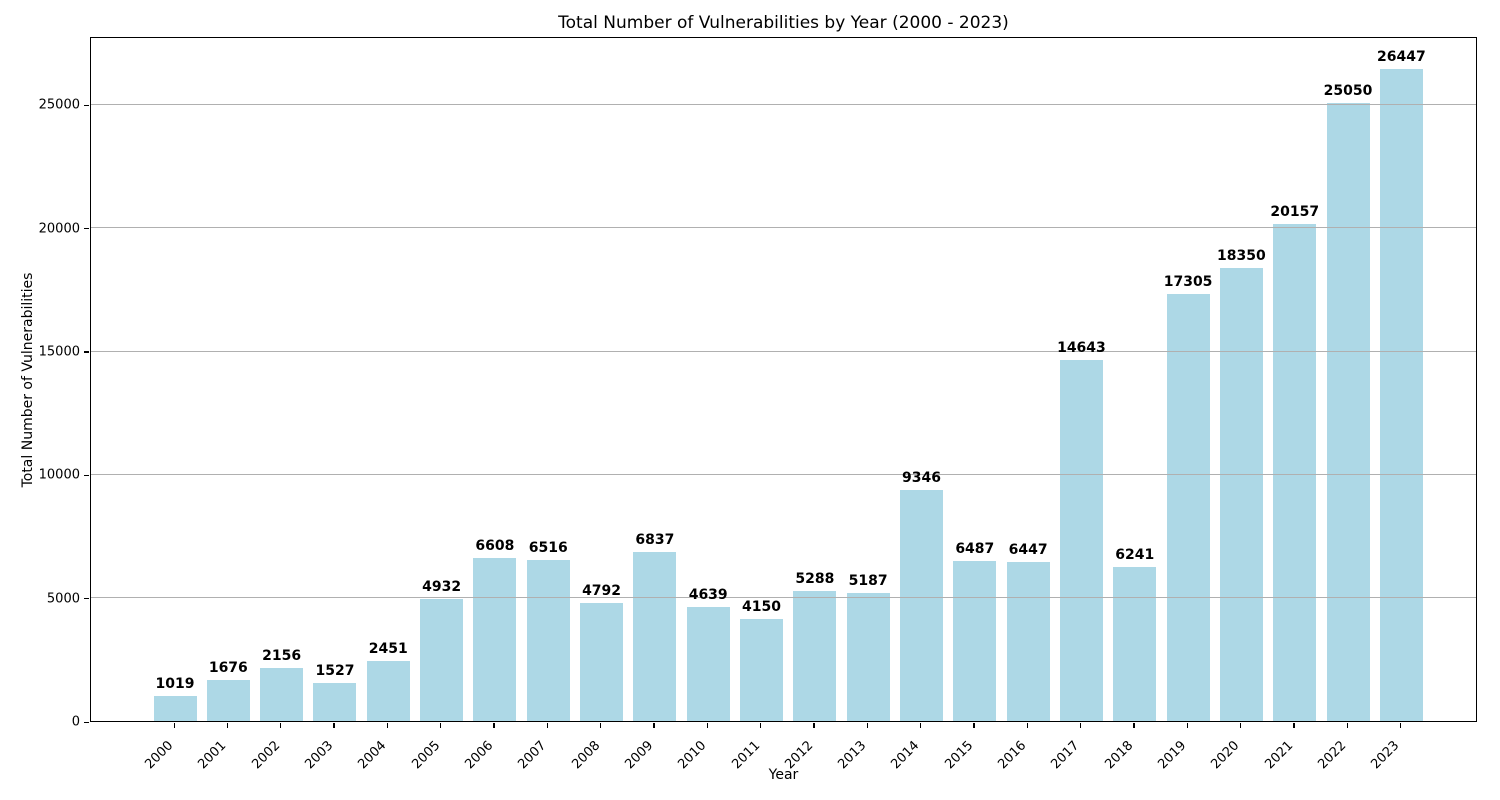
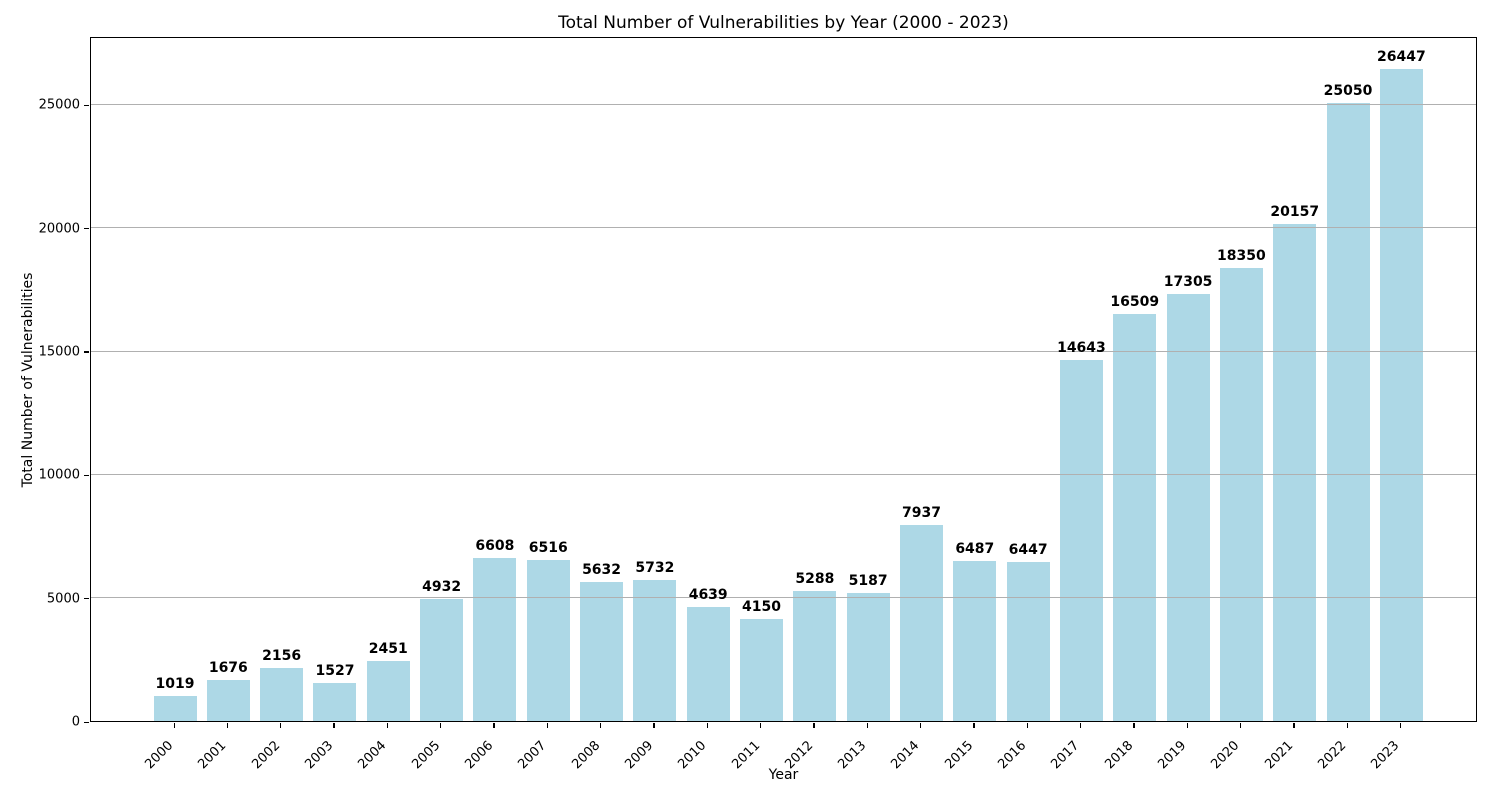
2008: 4792 -> 5632
2009: 6837 -> 5732
2014: 9346 -> 7937
2018: 6241 -> 16509
